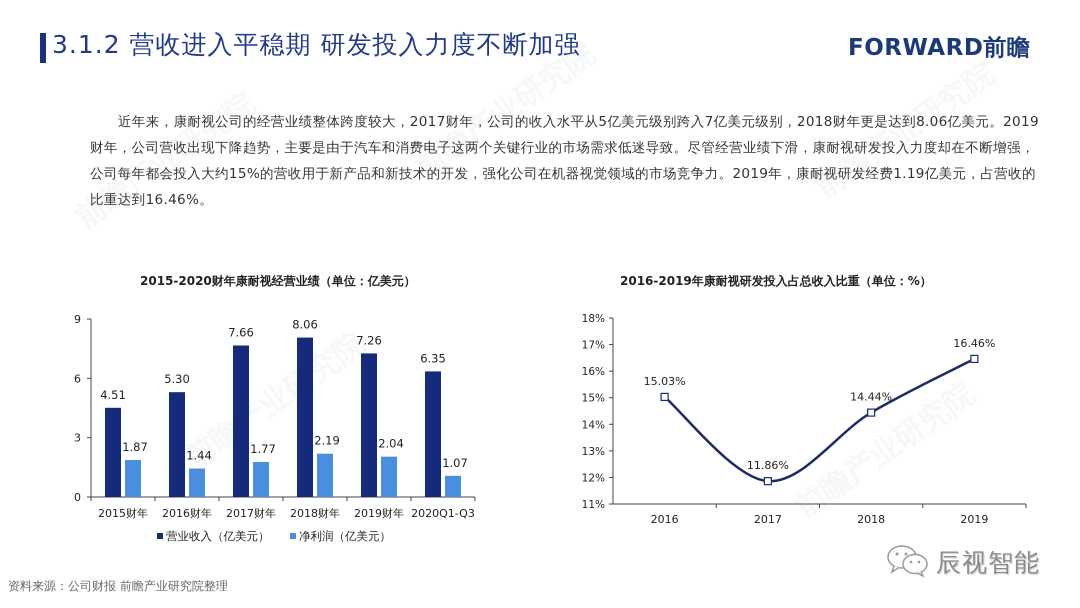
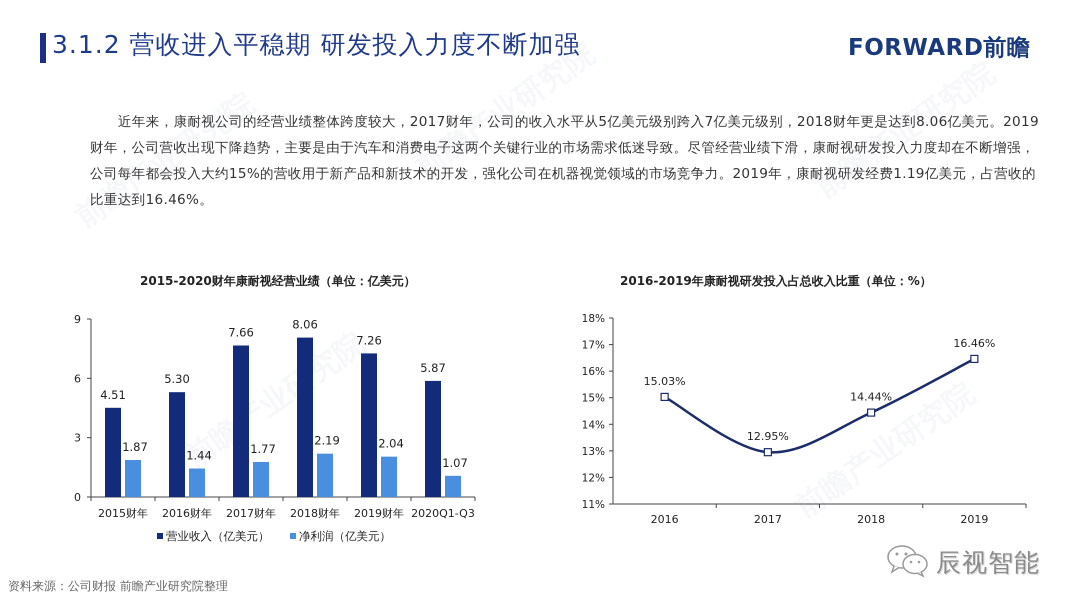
2015-2020财年康耐视经营业绩（单位：亿美元）/营业收入（亿美元）/2020Q1-Q3: 6.35 -> 5.87
2016-2019年康耐视研发投入占总收入比重（单位：%）/2017: 11.86% -> 12.95%
